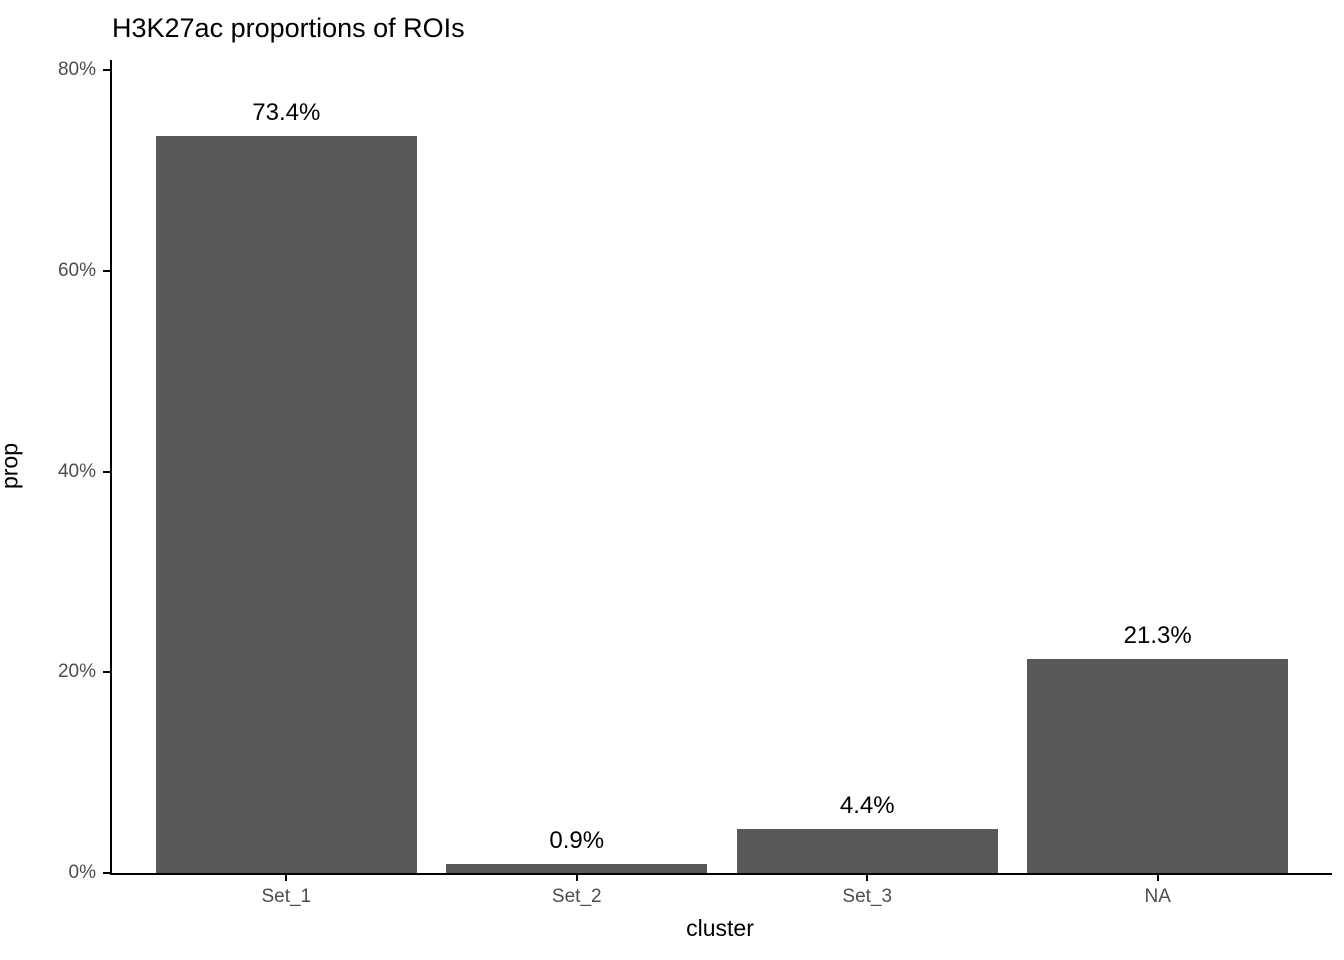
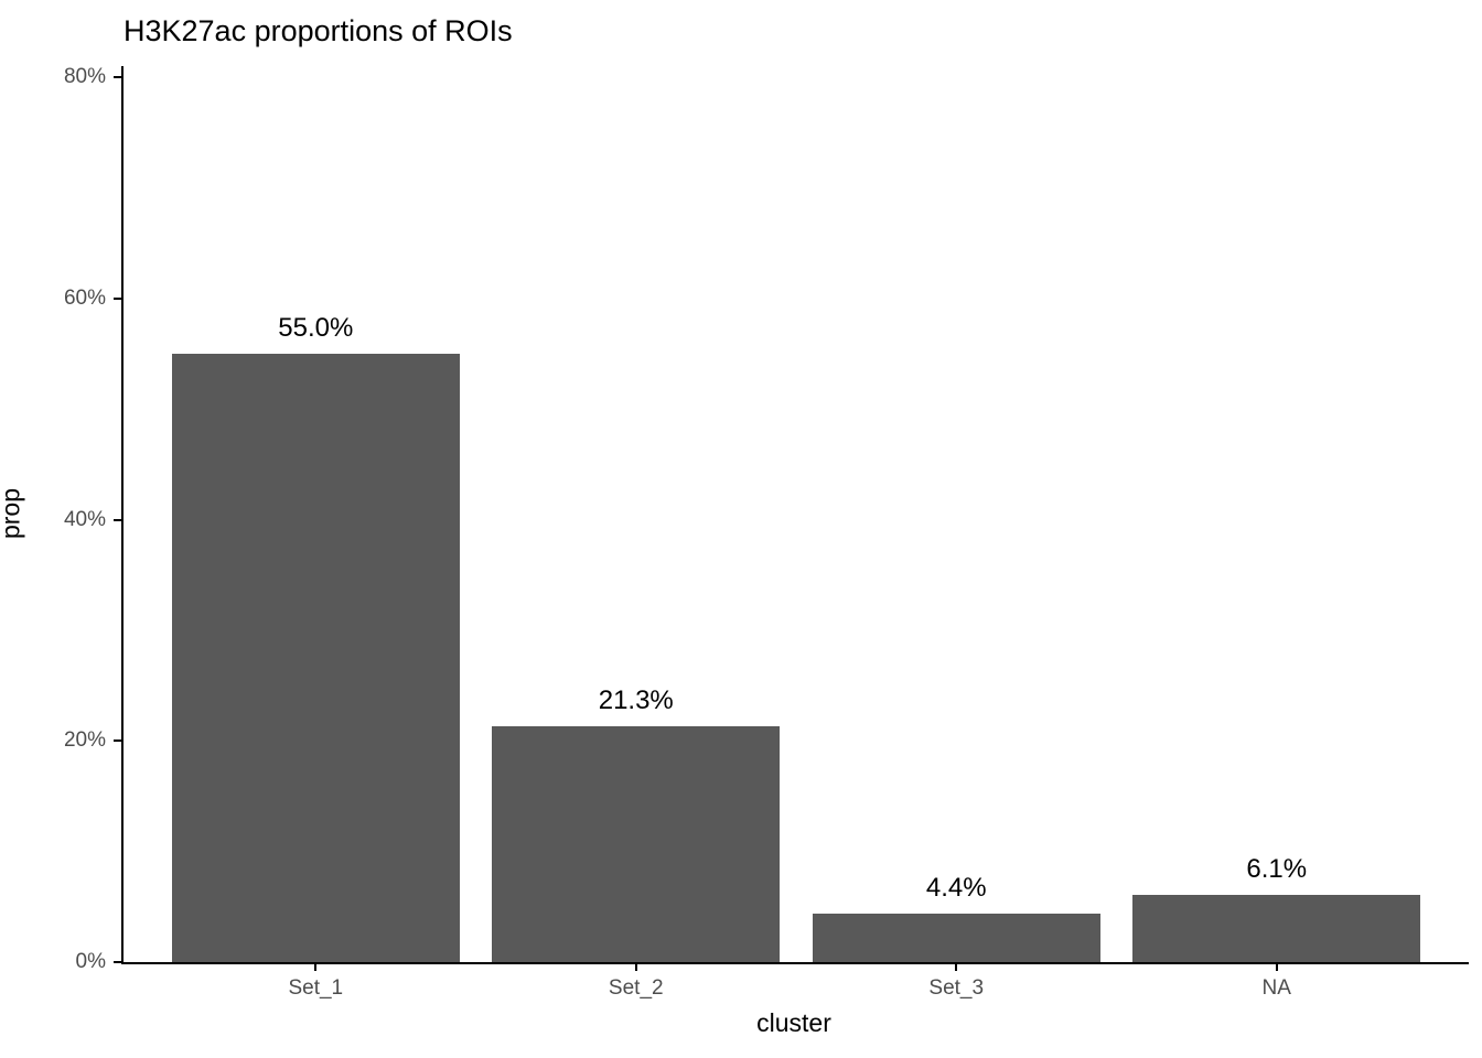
Set_1: 73.4% -> 55.0%
Set_2: 0.9% -> 21.3%
NA: 21.3% -> 6.1%
